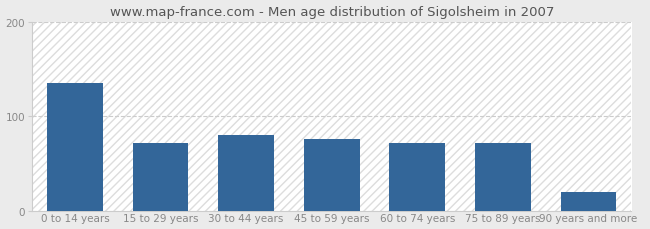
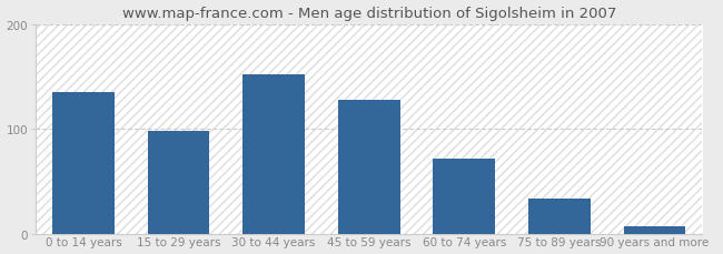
15 to 29 years: 72 -> 98
30 to 44 years: 80 -> 152
45 to 59 years: 76 -> 128
75 to 89 years: 72 -> 33
90 years and more: 20 -> 7
